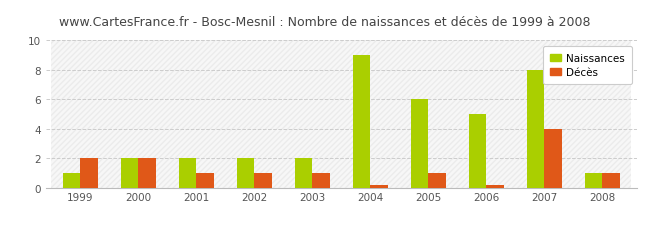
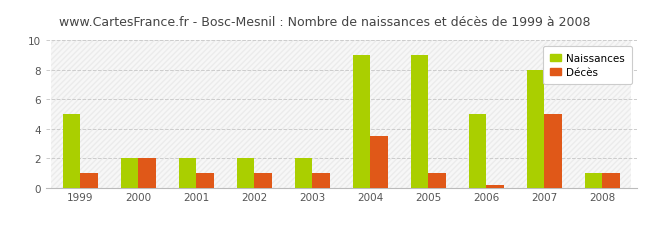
Naissances/1999: 1 -> 5
Décès/1999: 2.0 -> 1.0
Décès/2004: 0.1 -> 3.5
Naissances/2005: 6 -> 9
Décès/2007: 4.0 -> 5.0
